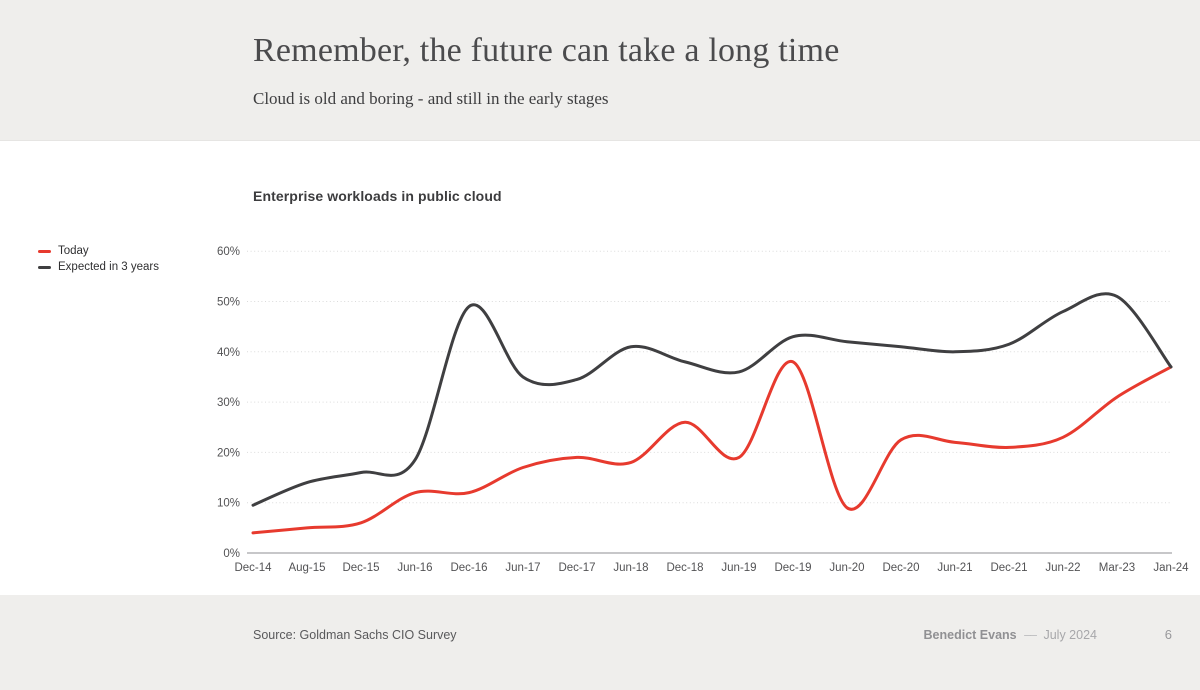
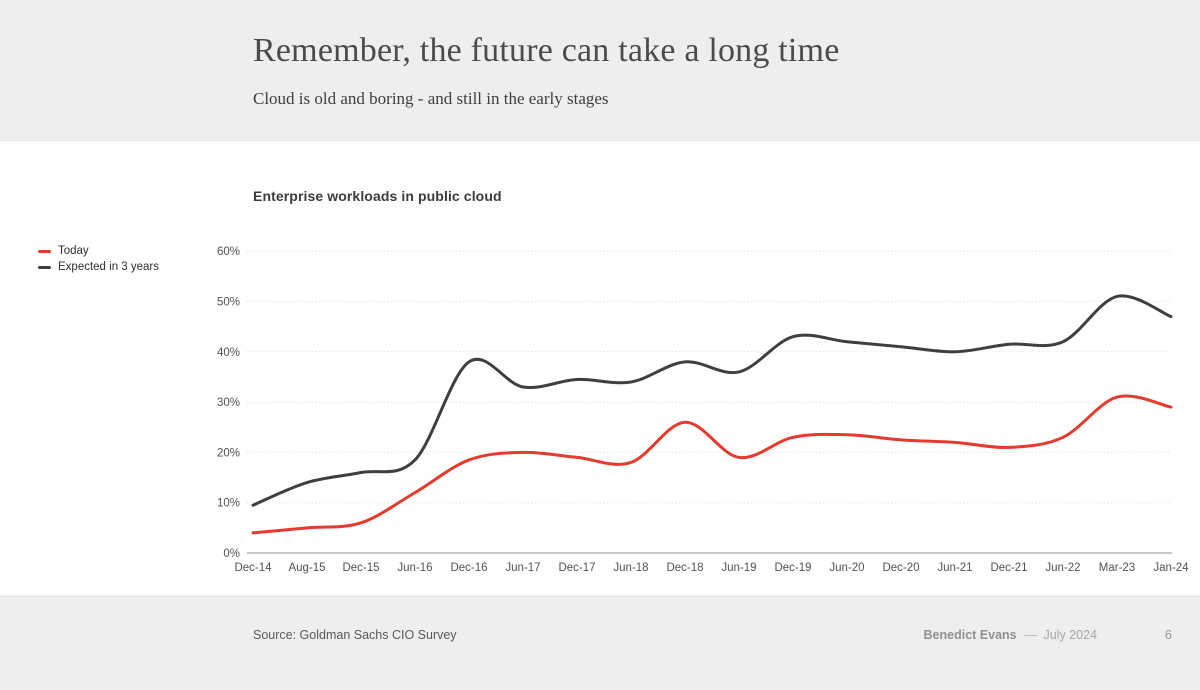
Today/Dec-16: 12% -> 18%
Expected in 3 years/Dec-16: 49% -> 38%
Today/Jun-17: 17% -> 20%
Expected in 3 years/Jun-17: 35% -> 33%
Expected in 3 years/Jun-18: 41% -> 34%
Today/Dec-19: 38% -> 23%
Today/Jun-20: 9% -> 24%
Expected in 3 years/Jun-22: 48% -> 42%
Today/Jan-24: 37% -> 29%
Expected in 3 years/Jan-24: 37% -> 47%
